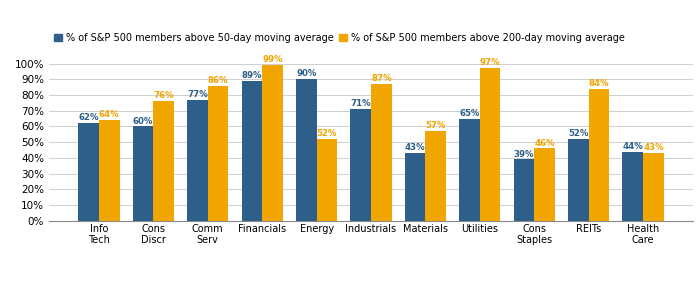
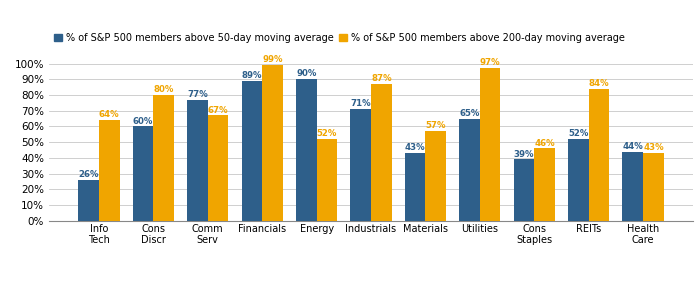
% of S&P 500 members above 50-day moving average/Info Tech: 62% -> 26%
% of S&P 500 members above 200-day moving average/Cons Discr: 76% -> 80%
% of S&P 500 members above 200-day moving average/Comm Serv: 86% -> 67%
